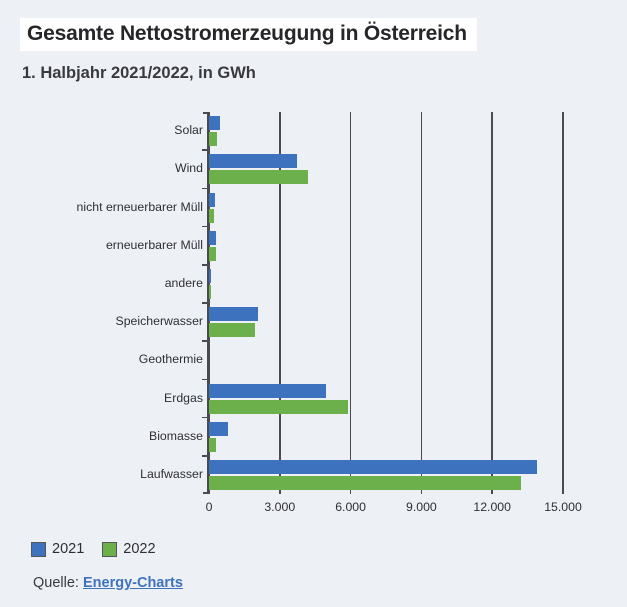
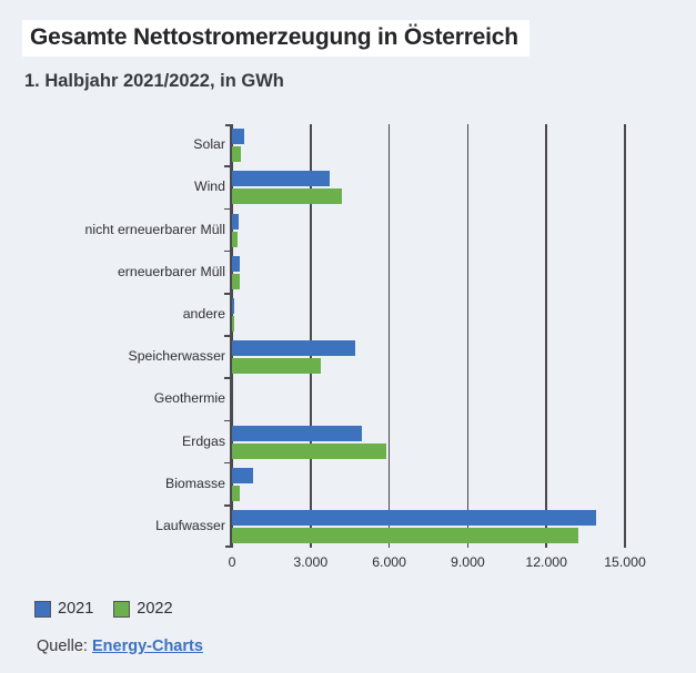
2021/Speicherwasser: 2100 -> 4700
2022/Speicherwasser: 1900 -> 3400
